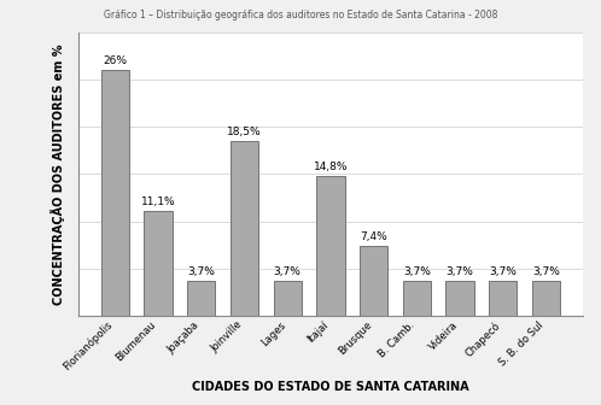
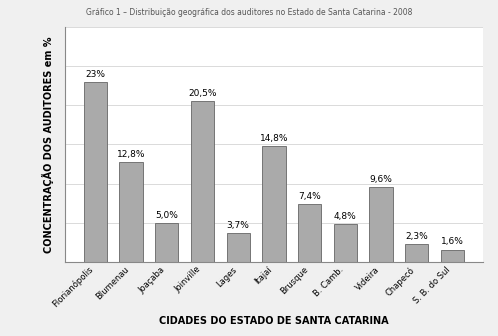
Florianópolis: 26% -> 23%
Blumenau: 11,1% -> 12,8%
Joaçaba: 3,7% -> 5,0%
Joinville: 18,5% -> 20,5%
B. Camb.: 3,7% -> 4,8%
Videira: 3,7% -> 9,6%
Chapecó: 3,7% -> 2,3%
S. B. do Sul: 3,7% -> 1,6%
